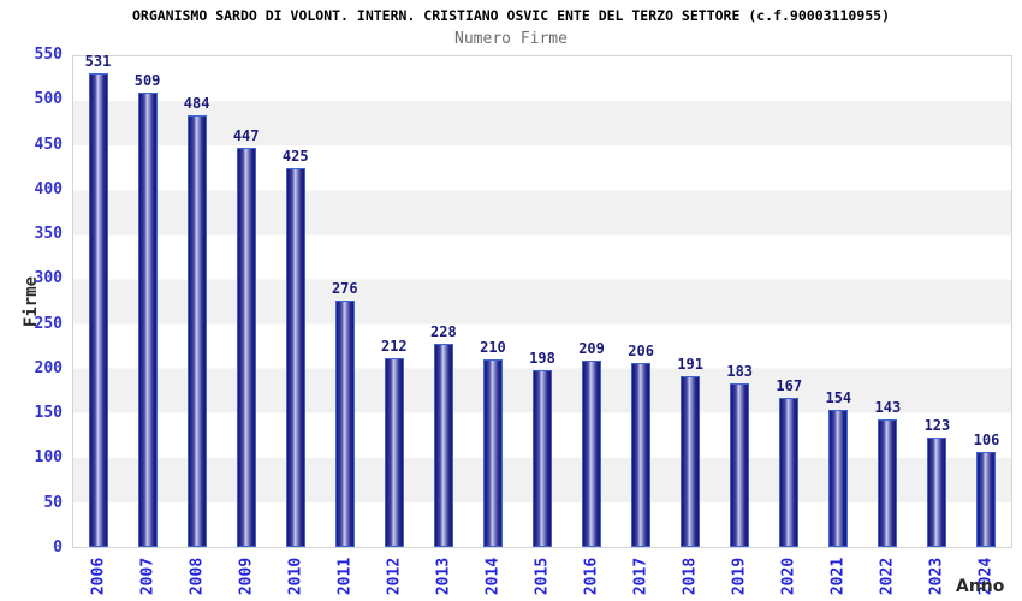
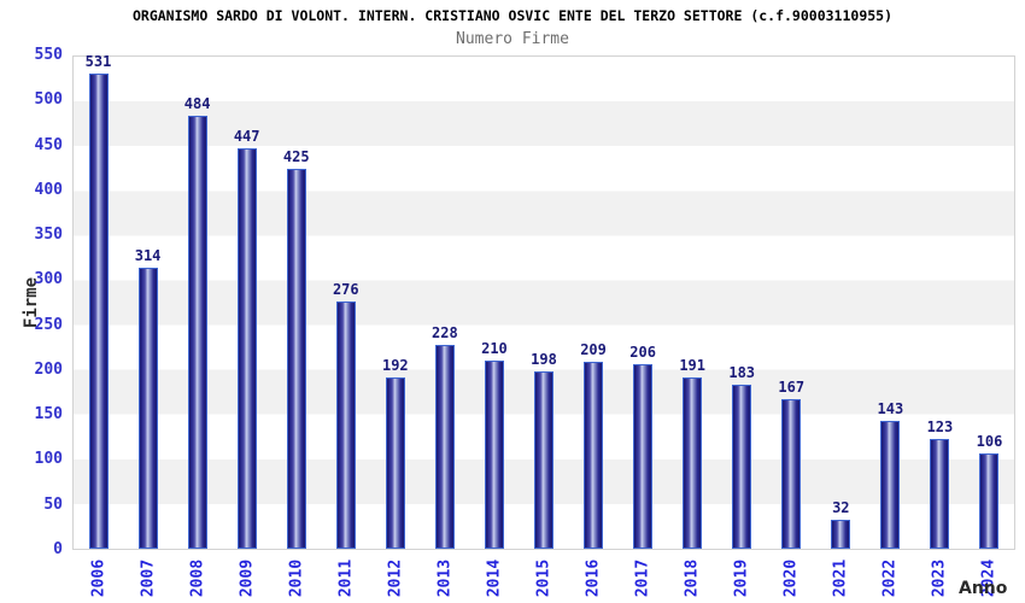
2007: 509 -> 314
2012: 212 -> 192
2021: 154 -> 32
